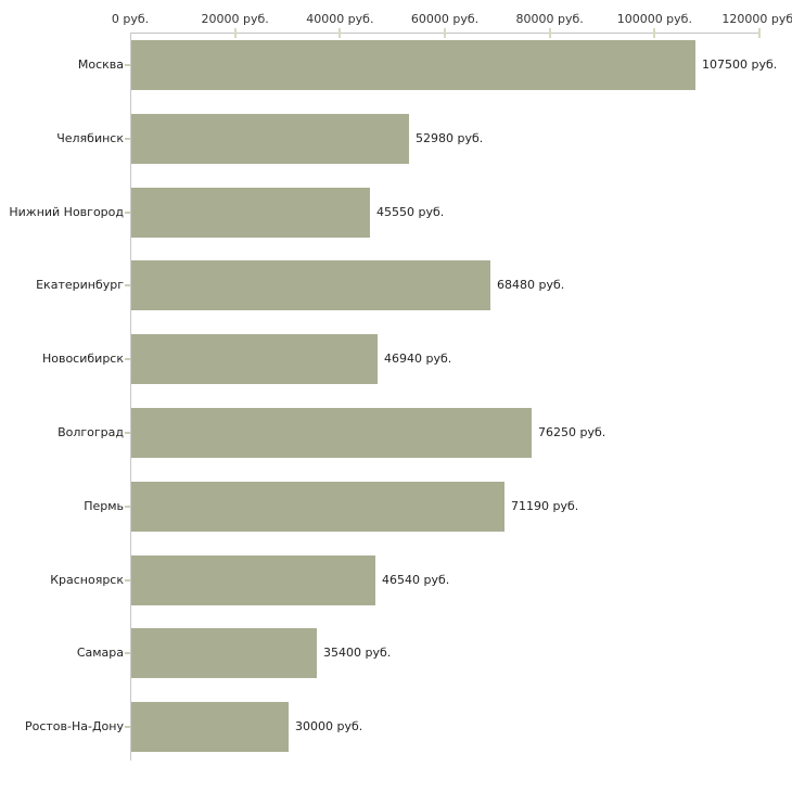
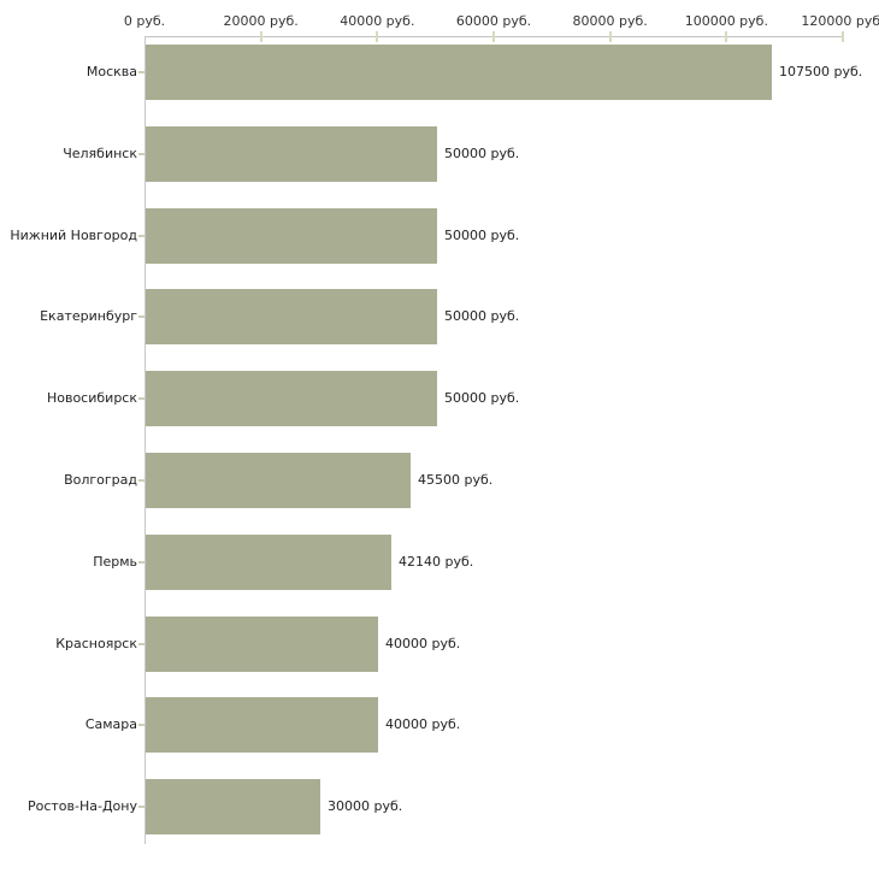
Челябинск: 52980 -> 50000
Нижний Новгород: 45550 -> 50000
Екатеринбург: 68480 -> 50000
Новосибирск: 46940 -> 50000
Волгоград: 76250 -> 45500
Пермь: 71190 -> 42140
Красноярск: 46540 -> 40000
Самара: 35400 -> 40000
